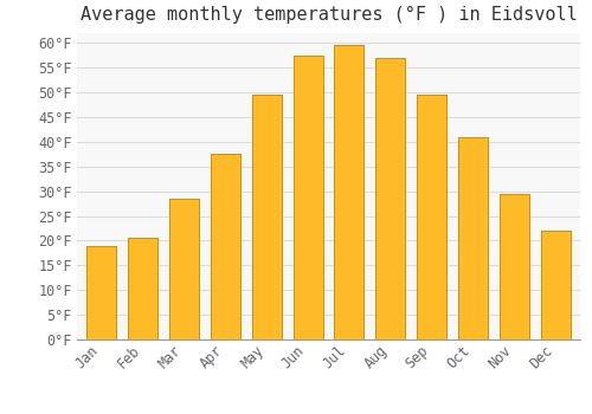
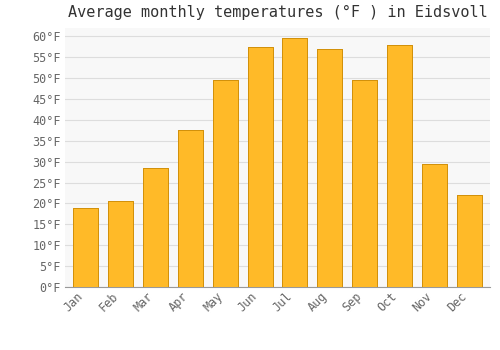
Oct: 41.0°F -> 58.0°F
